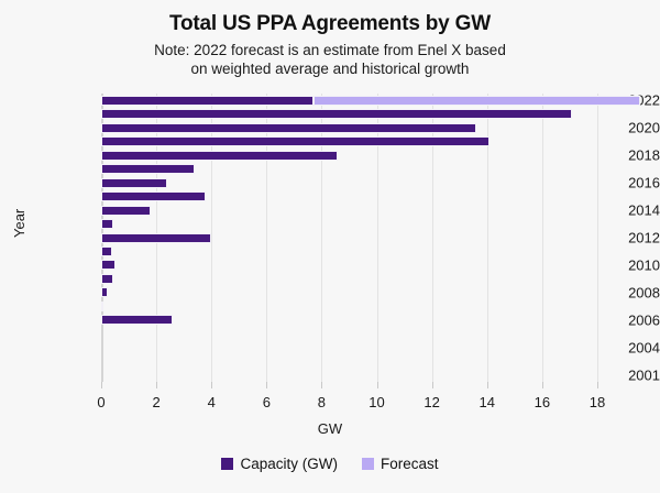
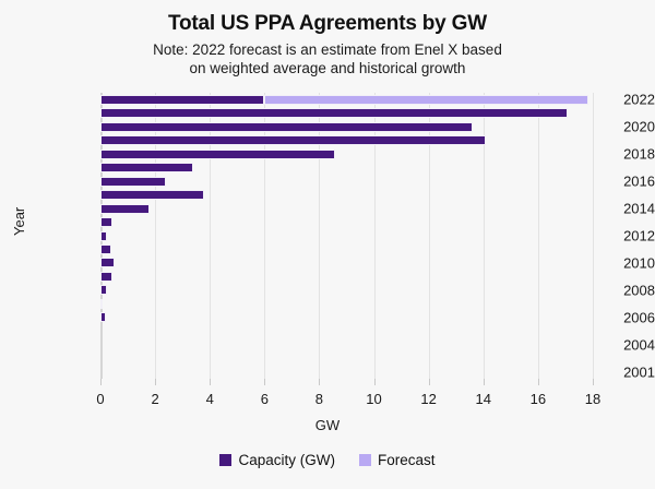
Capacity (GW)/2022: 7.7 -> 6.0
Capacity (GW)/2012: 4.0 -> 0.2
Capacity (GW)/2006: 2.6 -> 0.2
